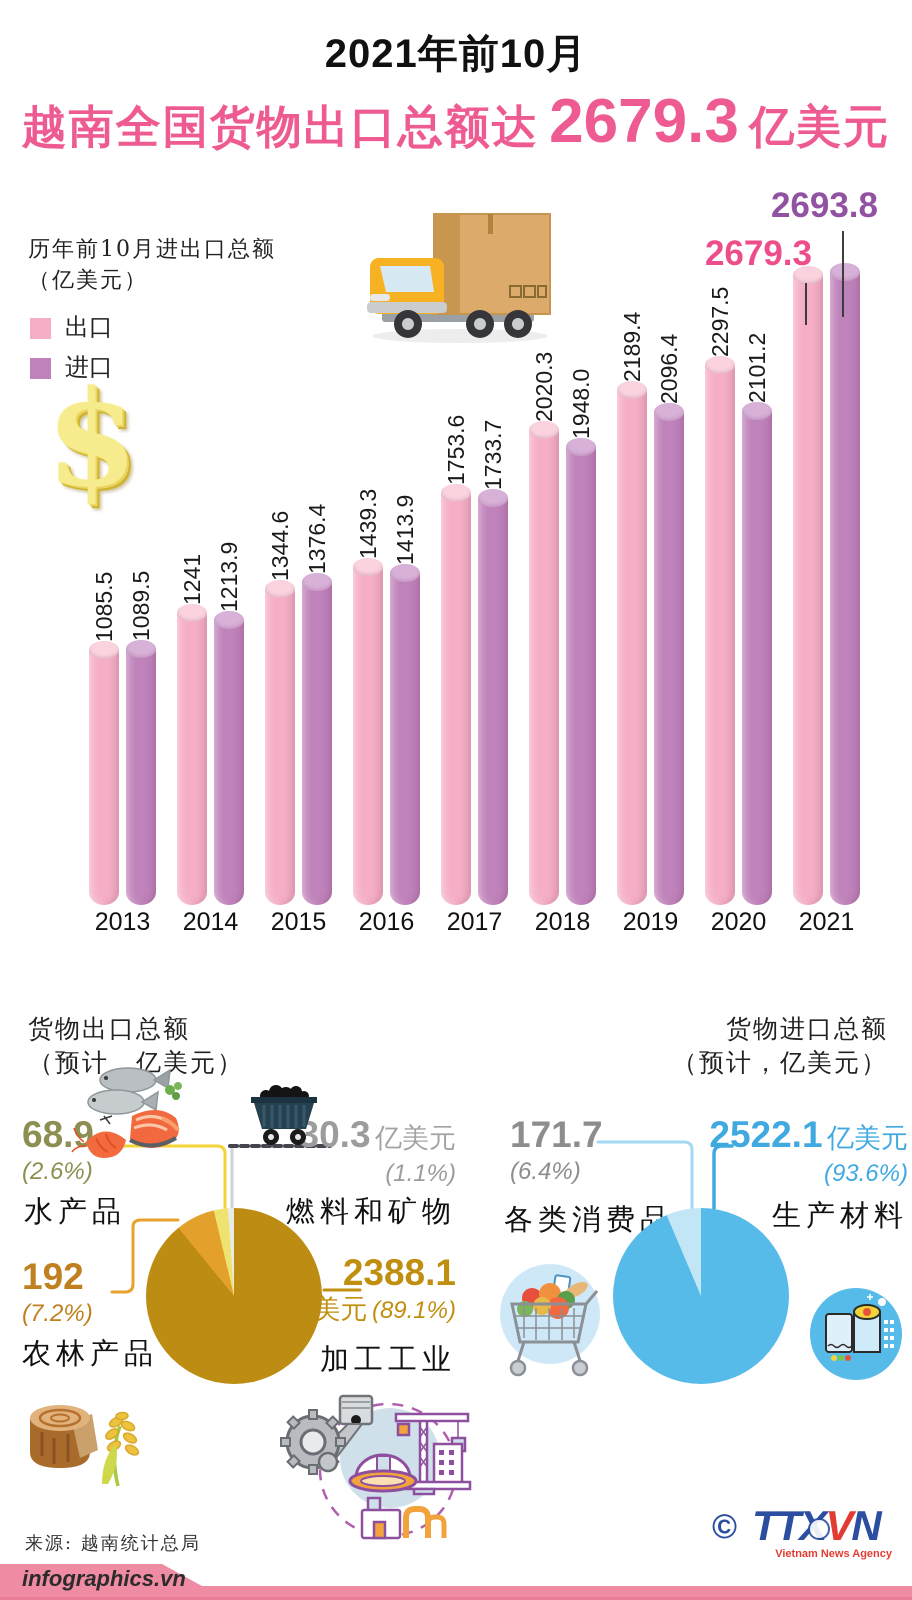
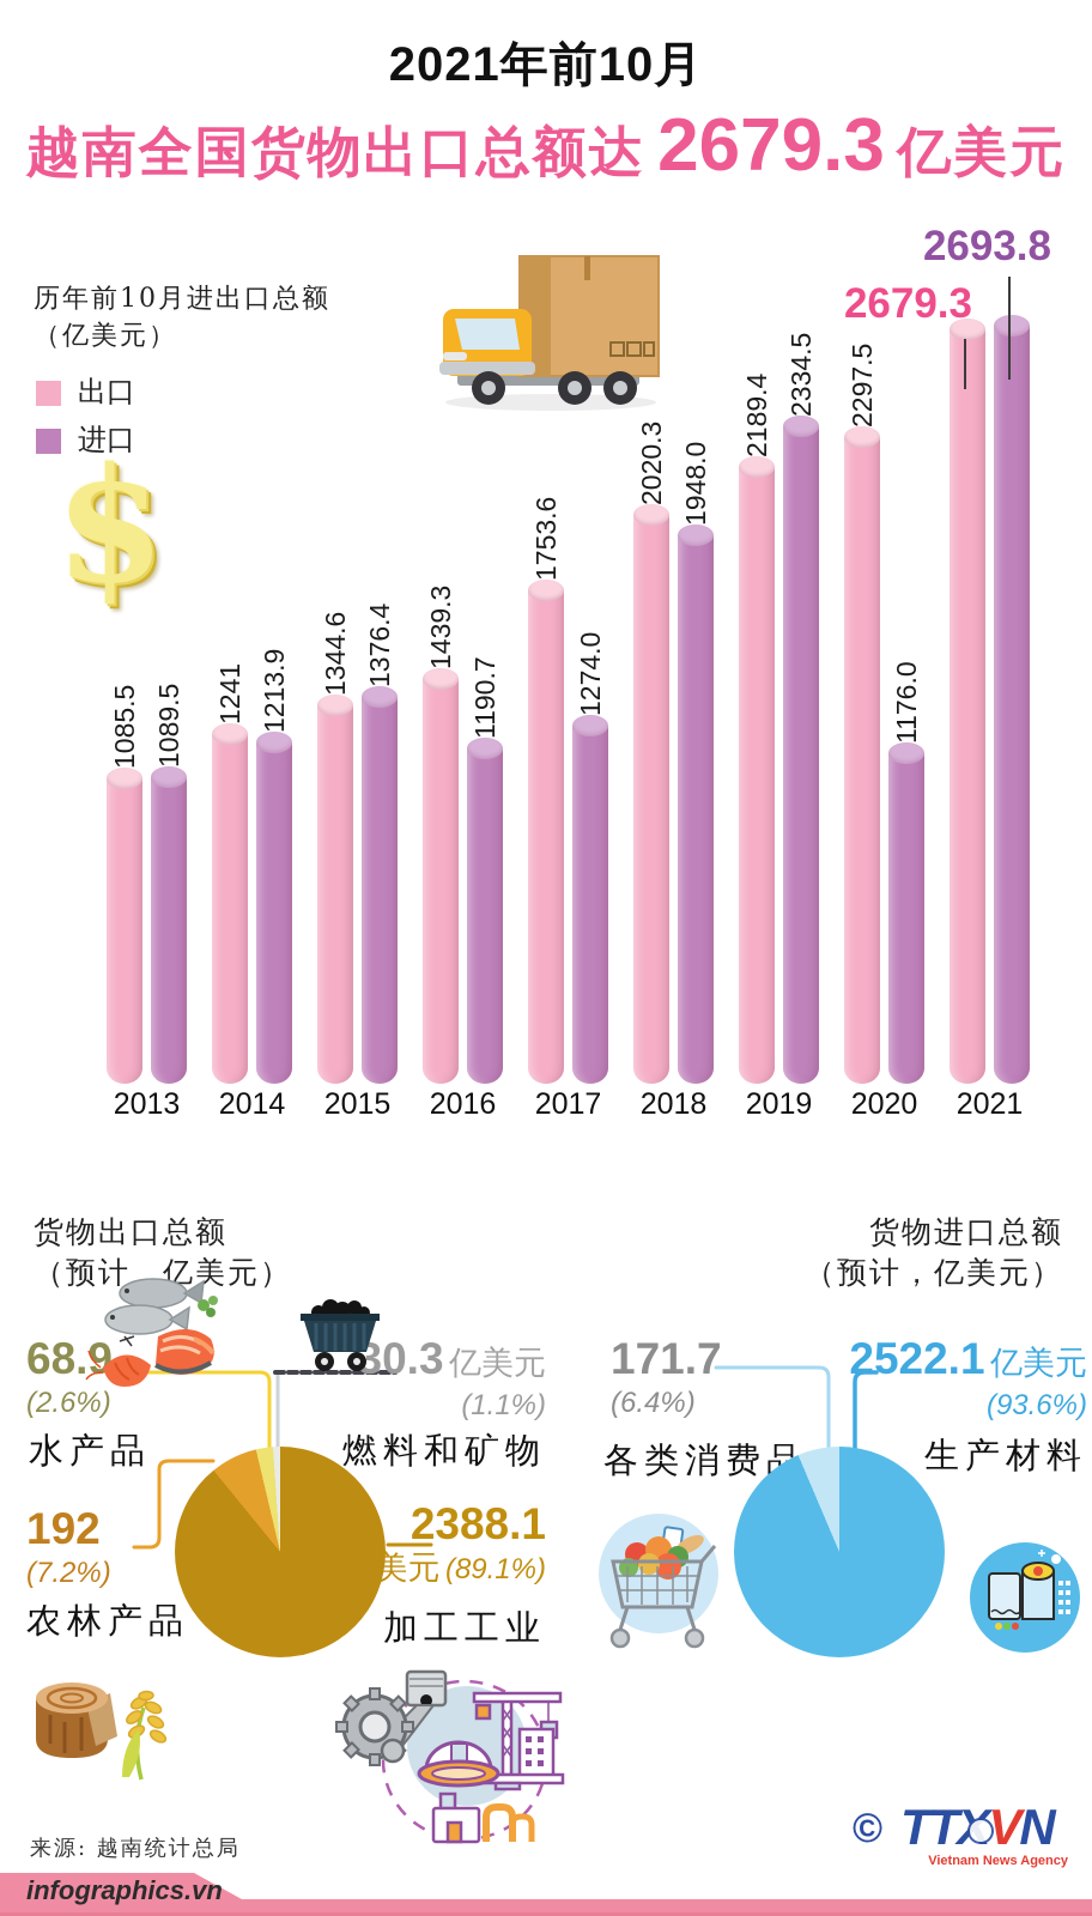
进口/2016: 1413.9 -> 1190.7
进口/2017: 1733.7 -> 1274.0
进口/2019: 2096.4 -> 2334.5
进口/2020: 2101.2 -> 1176.0
